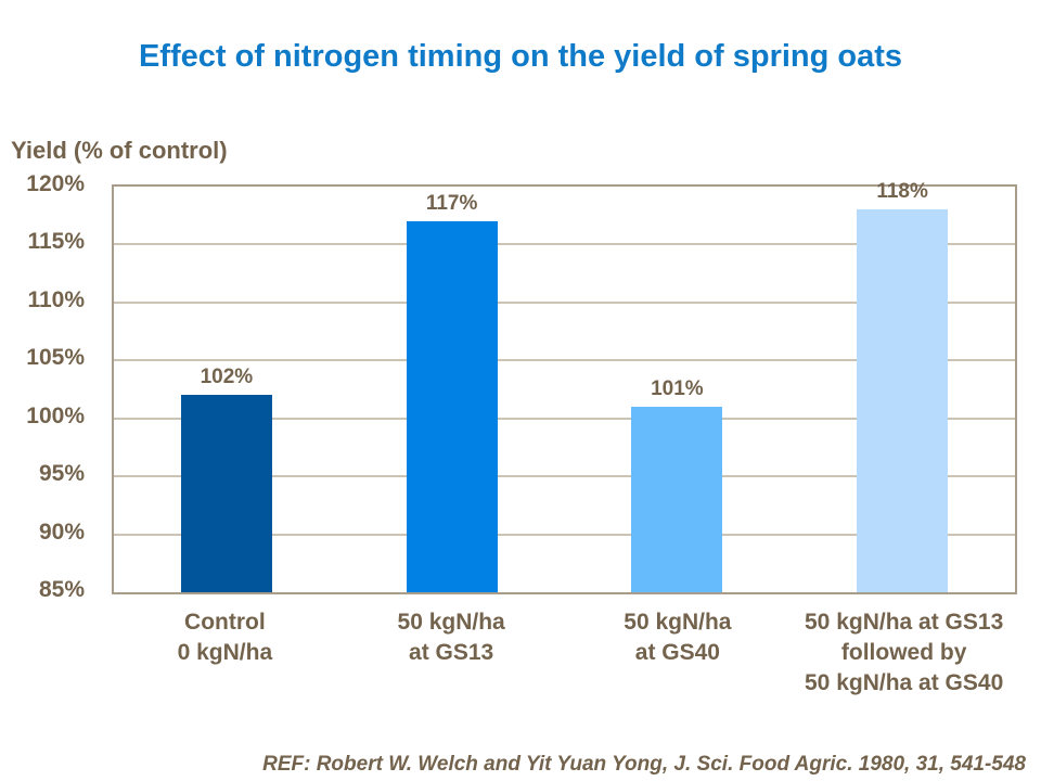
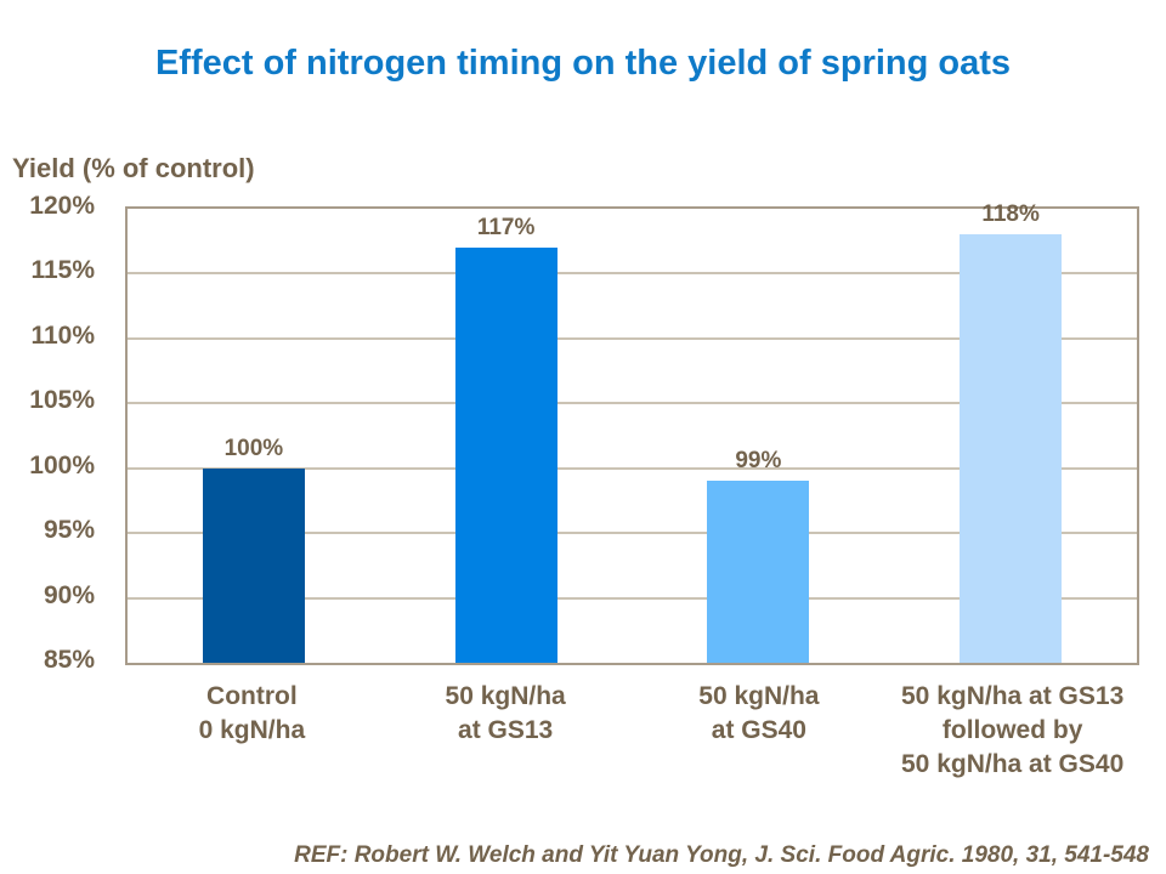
Control 0 kgN/ha: 102% -> 100%
50 kgN/ha at GS40: 101% -> 99%
